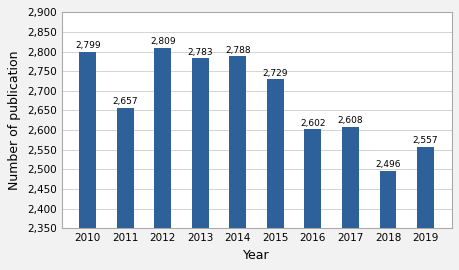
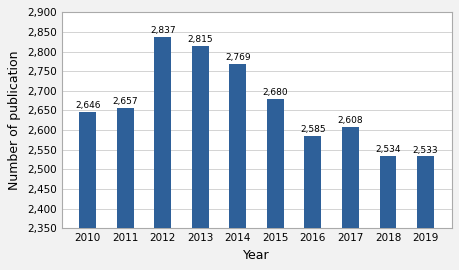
2010: 2,799 -> 2,646
2012: 2,809 -> 2,837
2013: 2,783 -> 2,815
2014: 2,788 -> 2,769
2015: 2,729 -> 2,680
2016: 2,602 -> 2,585
2018: 2,496 -> 2,534
2019: 2,557 -> 2,533
